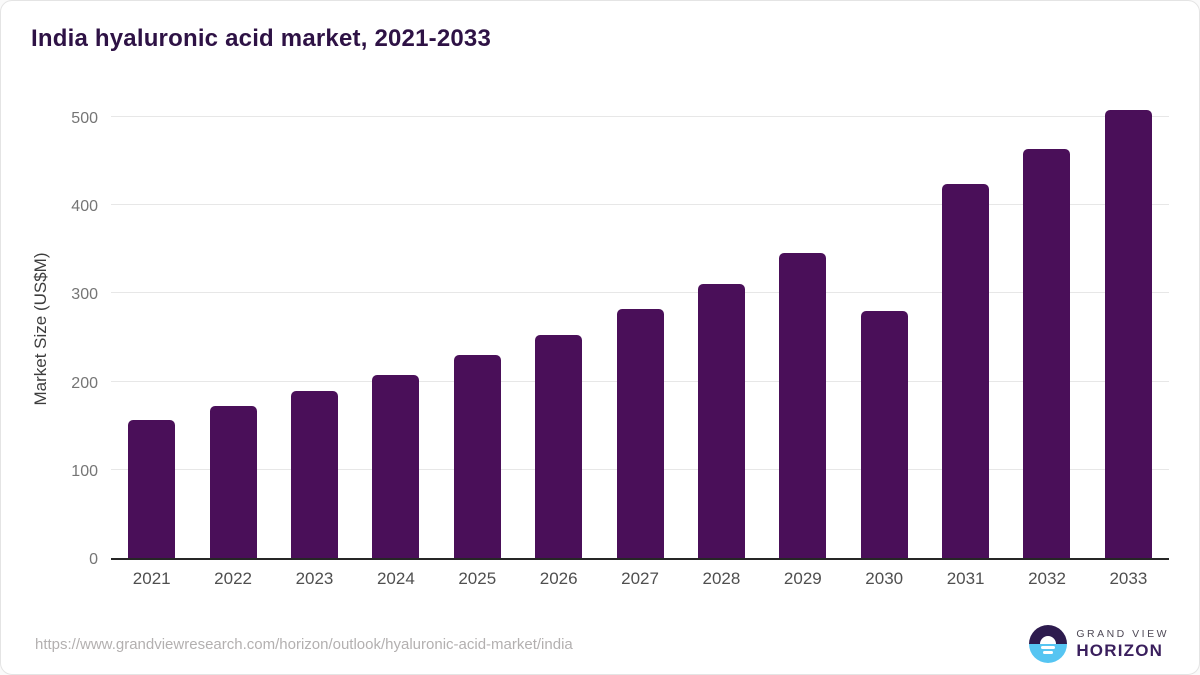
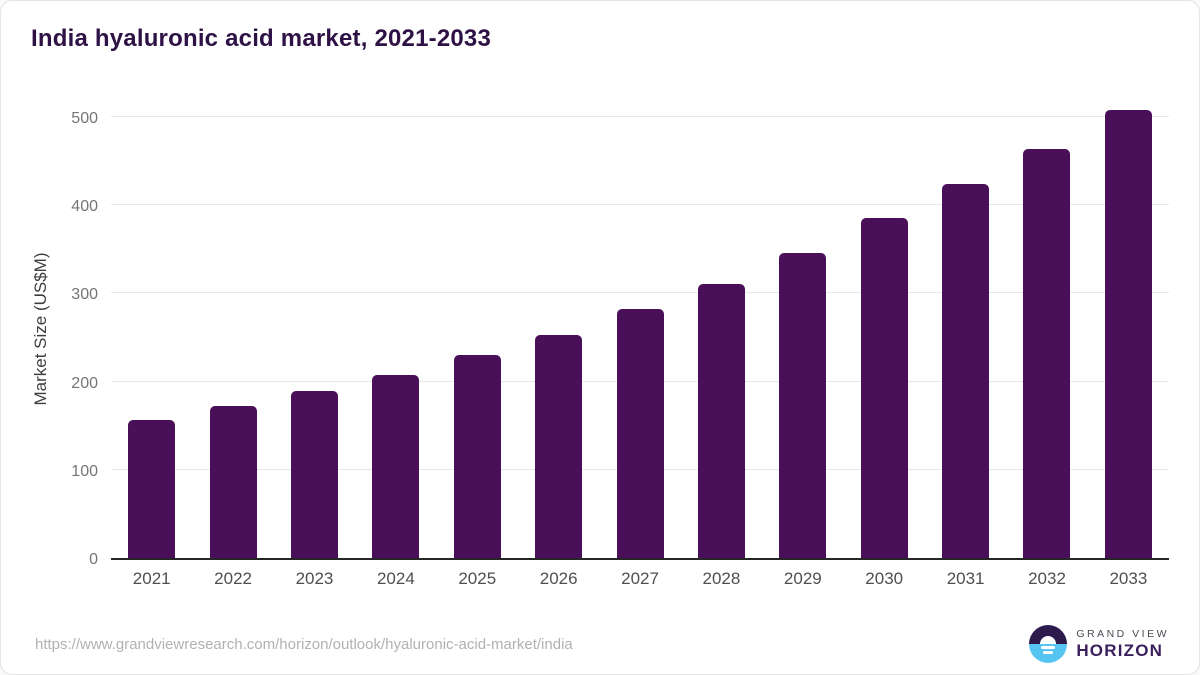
2030: 280 -> 380
